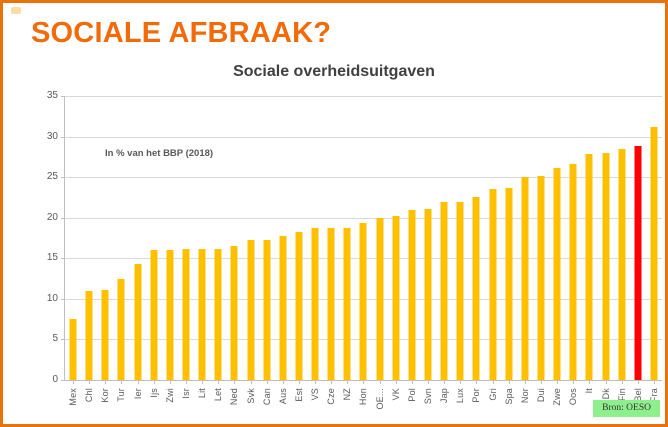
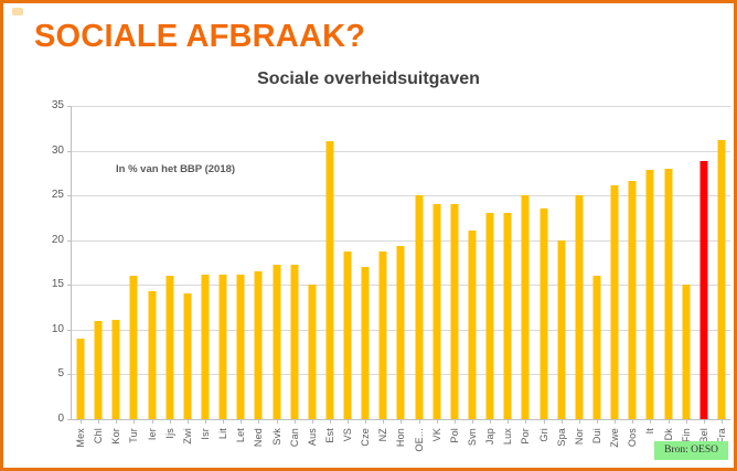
Mex: 8 -> 9
Tur: 12 -> 16
Zwi: 16 -> 14
Aus: 18 -> 15
Est: 18 -> 31
Cze: 19 -> 17
OE...: 20 -> 25
VK: 20 -> 24
Pol: 21 -> 24
Jap: 22 -> 23
Lux: 22 -> 23
Por: 23 -> 25
Spa: 24 -> 20
Dui: 25 -> 16
Fin: 28 -> 15
